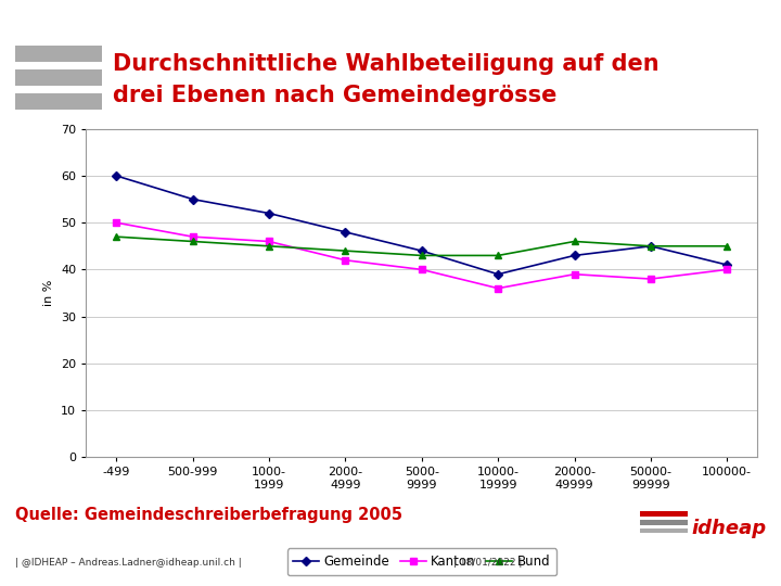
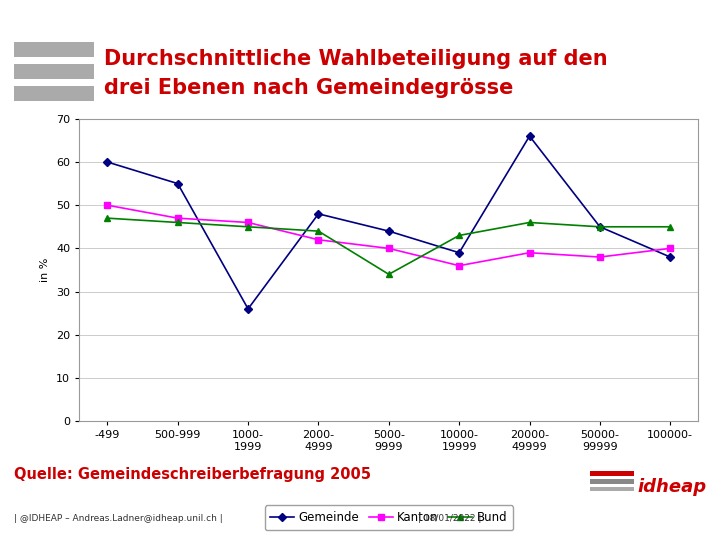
Gemeinde/1000- 1999: 52 -> 26
Bund/5000- 9999: 43 -> 34
Gemeinde/20000- 49999: 43 -> 66
Gemeinde/100000-: 41 -> 38
